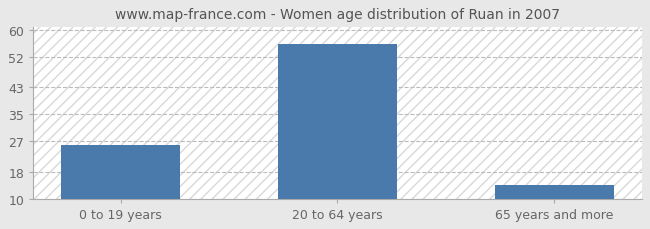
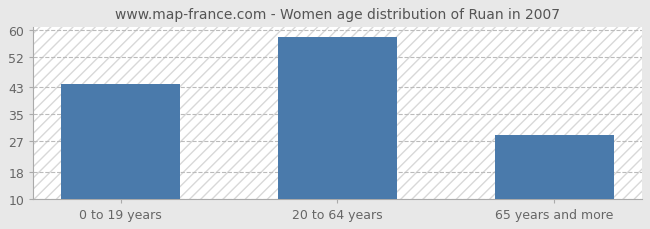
0 to 19 years: 26 -> 44
20 to 64 years: 56 -> 58
65 years and more: 14 -> 29
